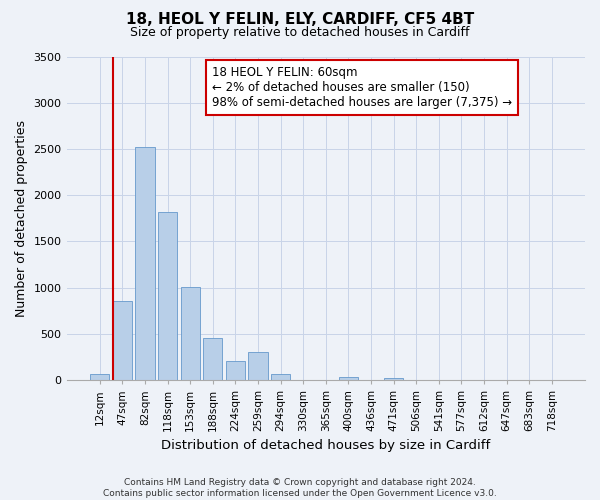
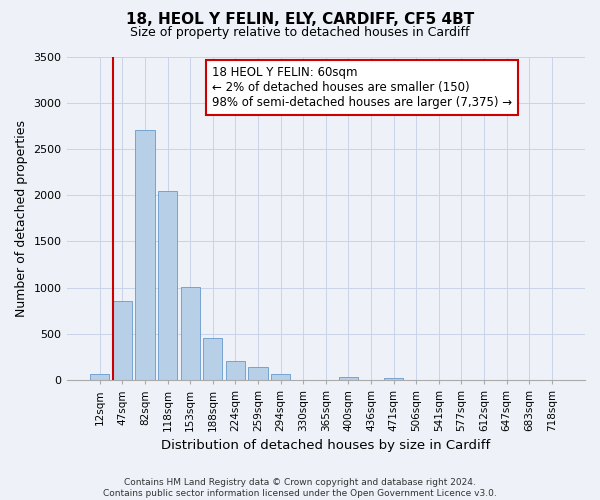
82sqm: 2520 -> 2700
118sqm: 1820 -> 2050
259sqm: 300 -> 140
